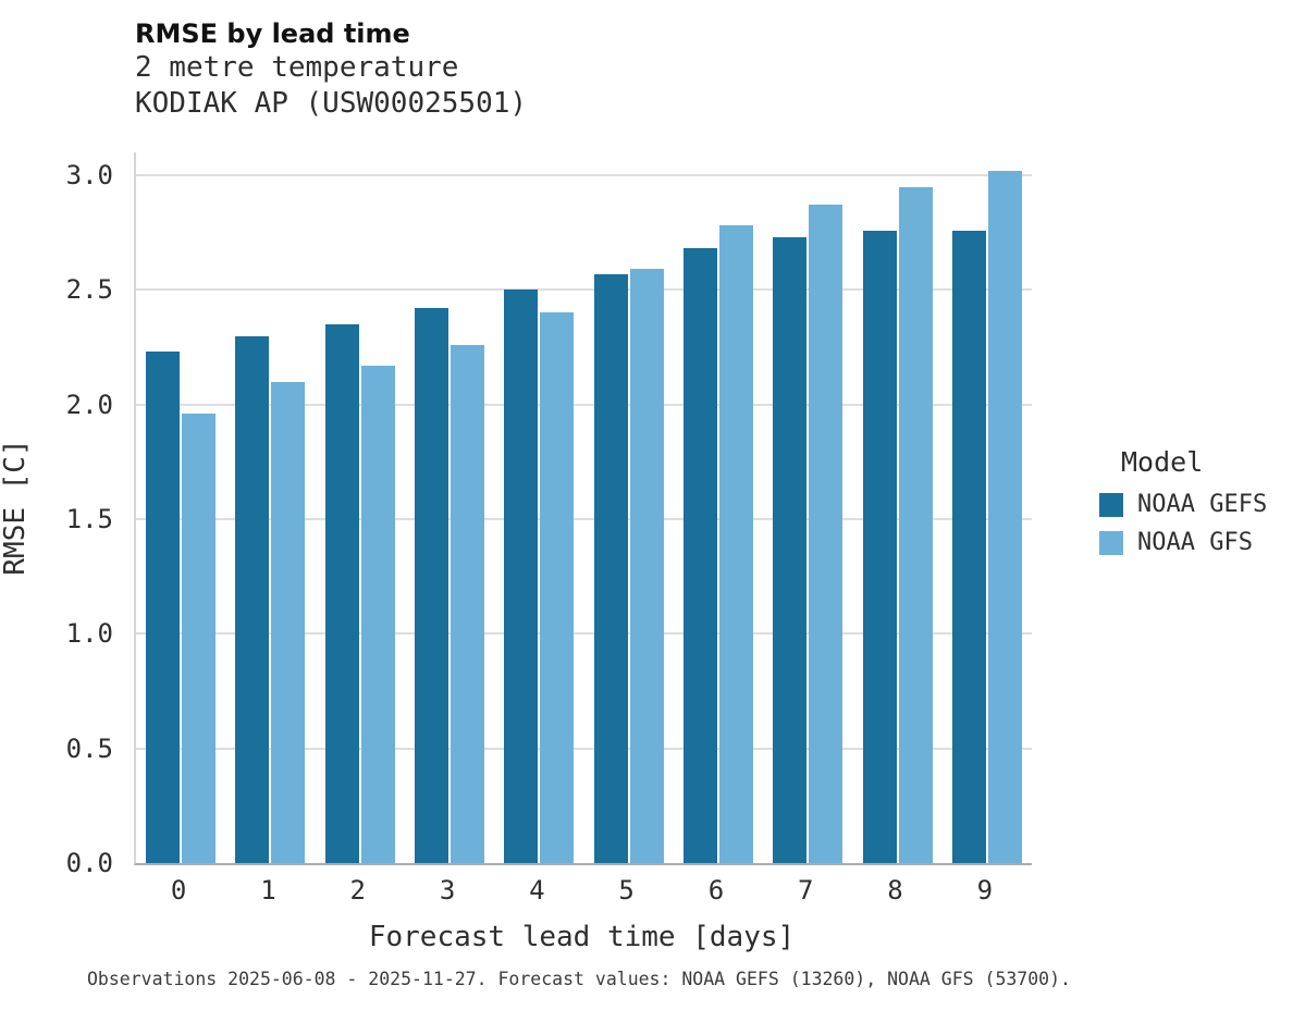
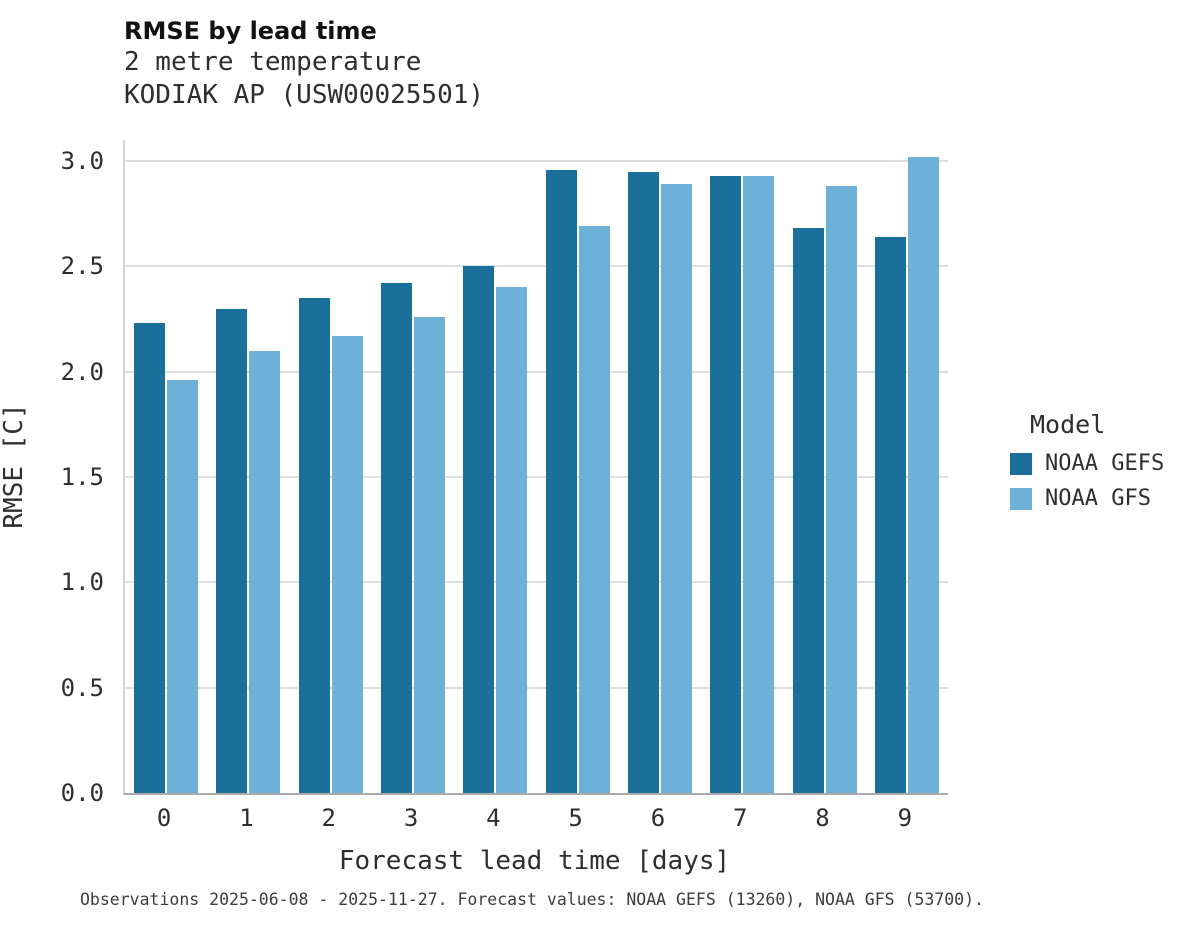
NOAA GEFS/5: 2.57 -> 2.96
NOAA GFS/5: 2.59 -> 2.69
NOAA GEFS/6: 2.68 -> 2.95
NOAA GFS/6: 2.78 -> 2.89
NOAA GEFS/7: 2.73 -> 2.93
NOAA GFS/7: 2.87 -> 2.93
NOAA GEFS/8: 2.76 -> 2.68
NOAA GFS/8: 2.95 -> 2.88
NOAA GEFS/9: 2.76 -> 2.64
